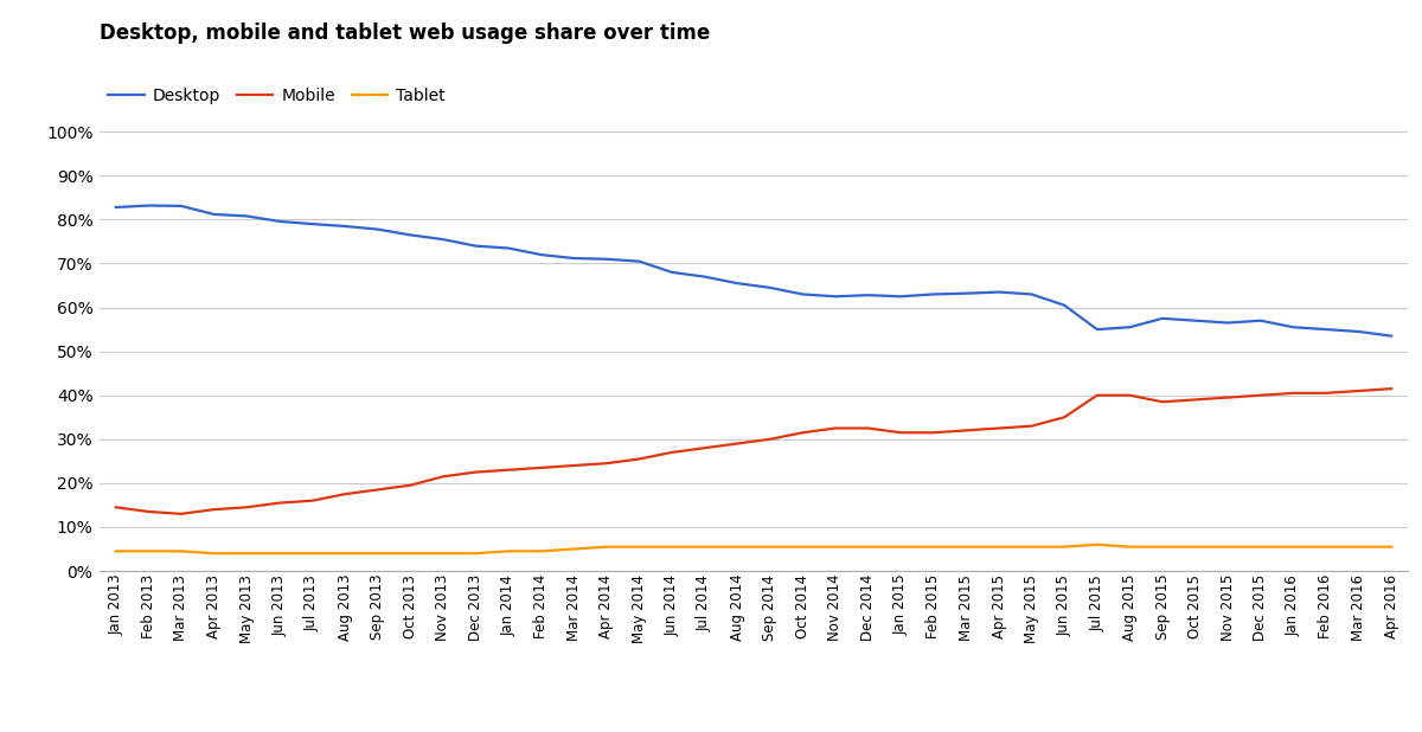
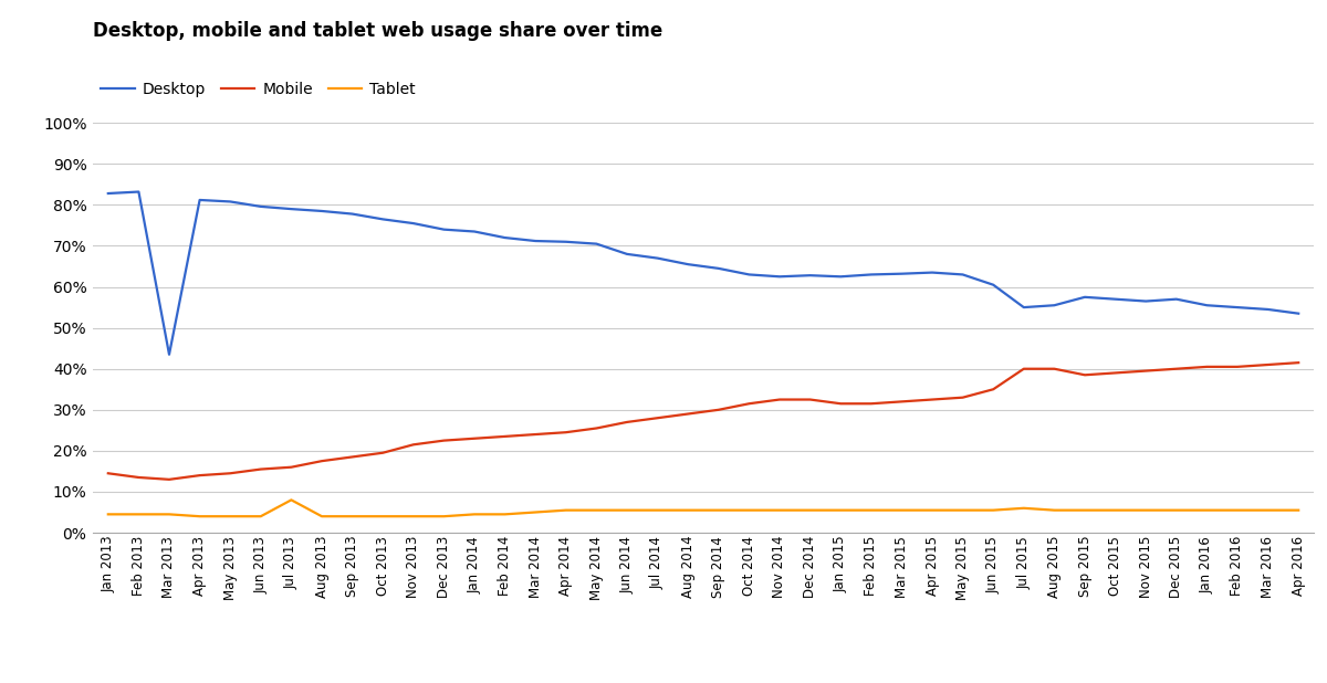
Desktop/Mar 2013: 83.1% -> 43.5%
Tablet/Jul 2013: 4.0% -> 8.0%
